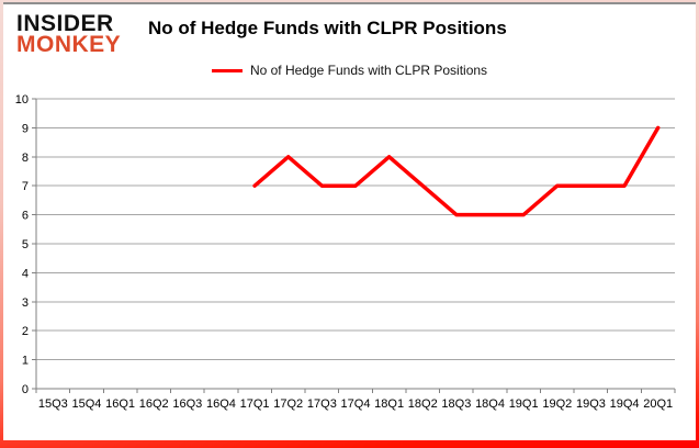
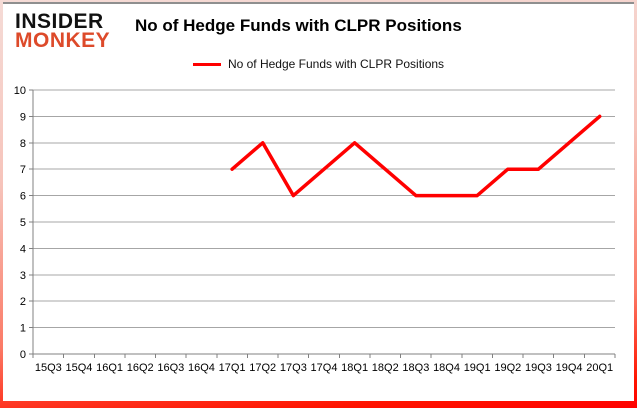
17Q3: 7 -> 6
19Q4: 7 -> 8
